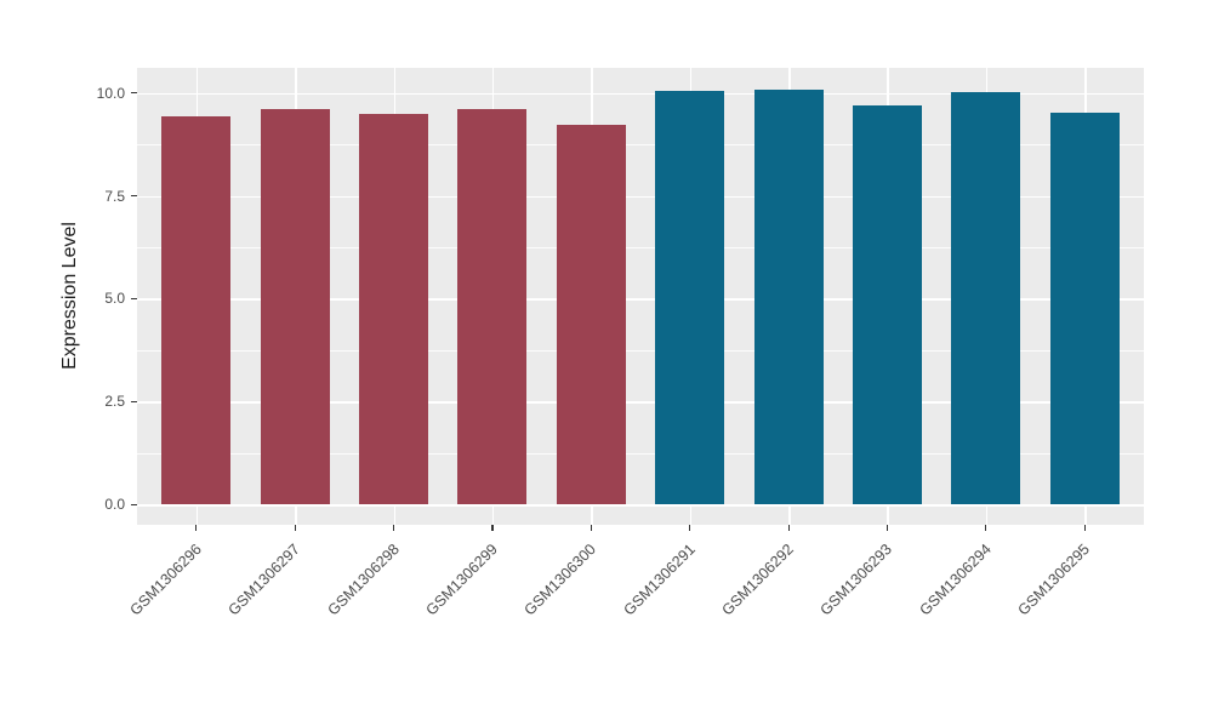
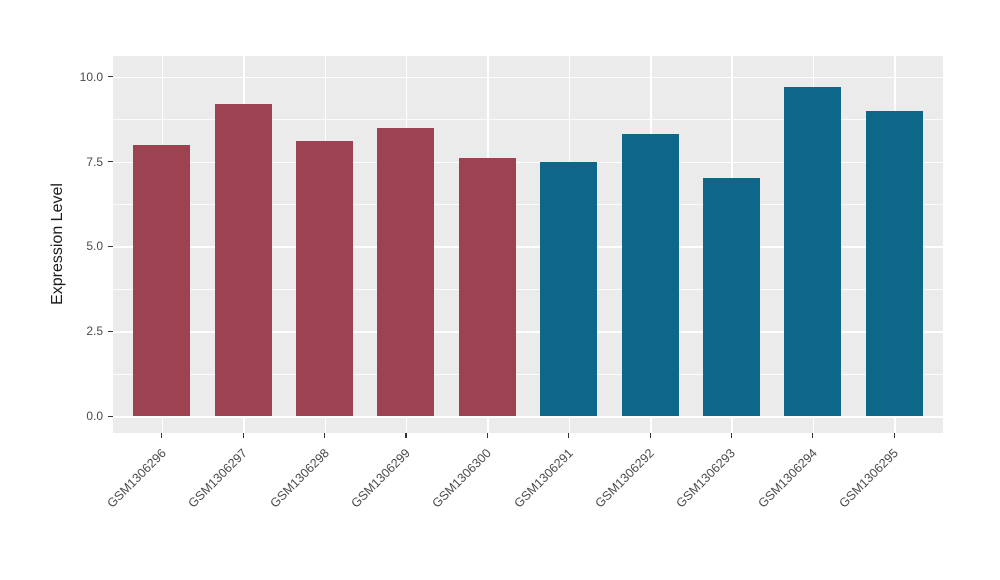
GSM1306296: 9.4 -> 8.0
GSM1306297: 9.6 -> 9.2
GSM1306298: 9.5 -> 8.1
GSM1306299: 9.6 -> 8.5
GSM1306300: 9.2 -> 7.6
GSM1306291: 10.1 -> 7.5
GSM1306292: 10.1 -> 8.3
GSM1306293: 9.7 -> 7.0
GSM1306294: 10.0 -> 9.7
GSM1306295: 9.5 -> 9.0
